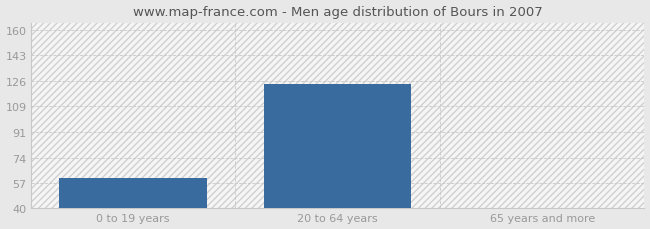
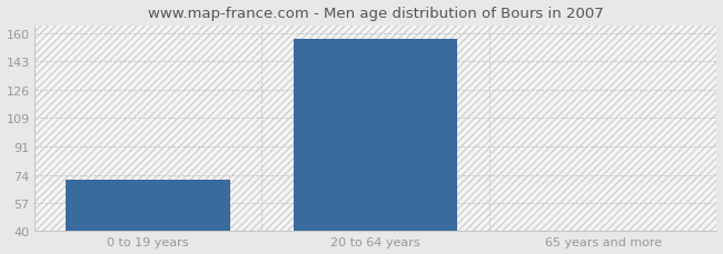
0 to 19 years: 60 -> 71
20 to 64 years: 124 -> 157
